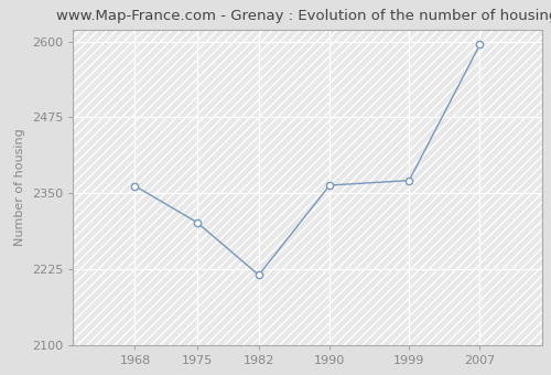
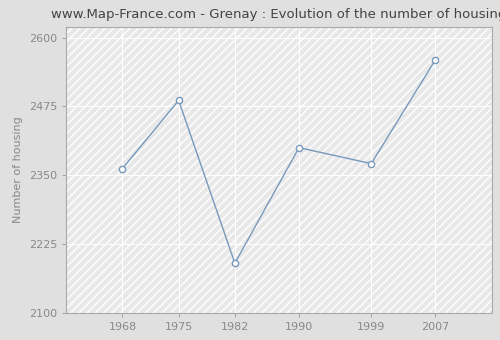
1975: 2302 -> 2486
1982: 2215 -> 2190
1990: 2363 -> 2400
2007: 2595 -> 2560
